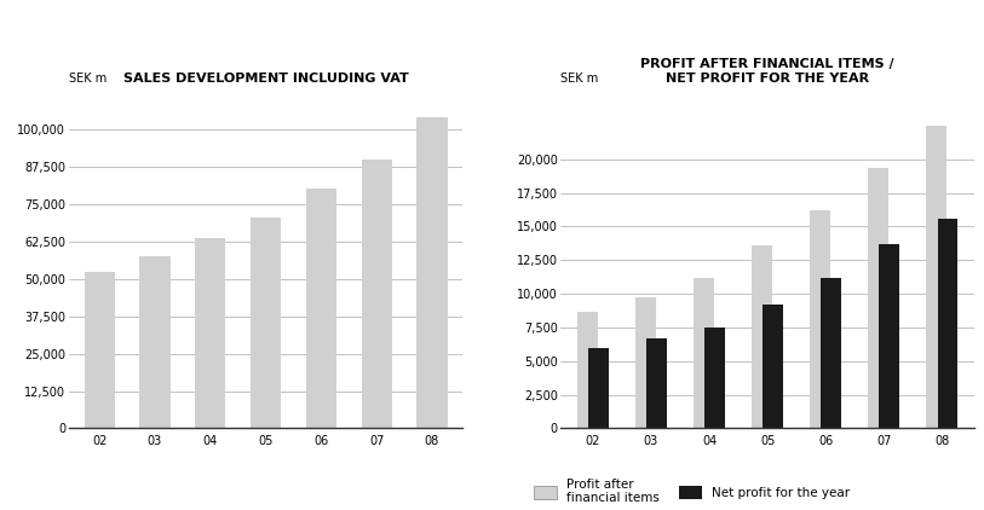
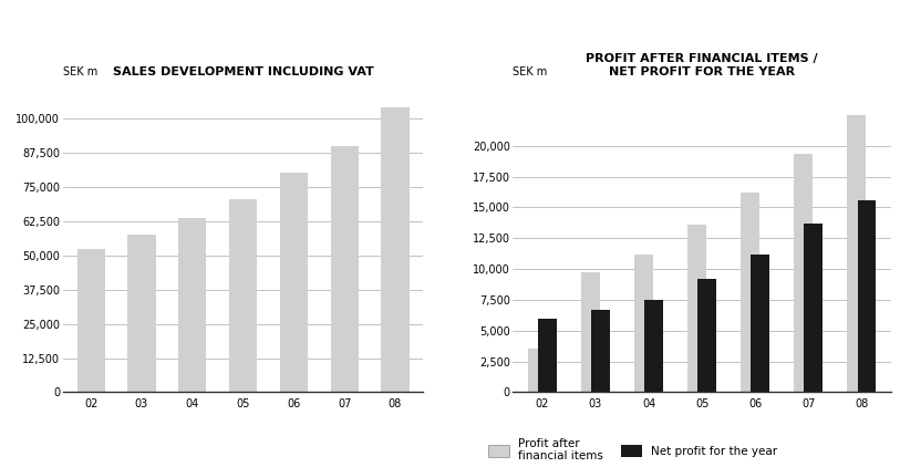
PROFIT AFTER FINANCIAL ITEMS / NET PROFIT FOR THE YEAR/Profit after financial items/02: 8,700 -> 3,500
